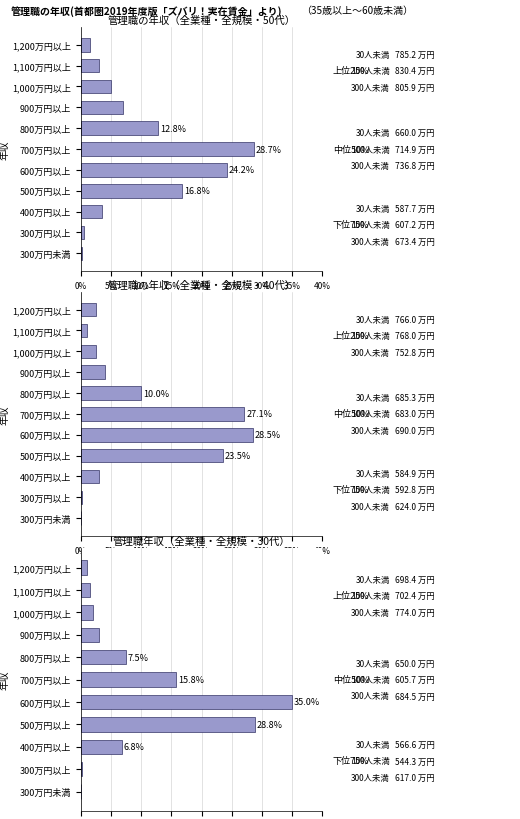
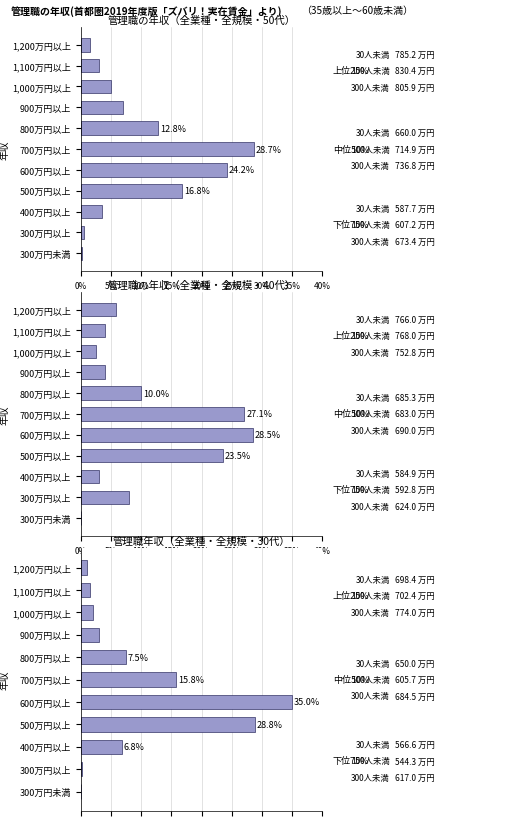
管理職の年収（全業種・全規模・40代）/1,200万円以上: 2.5% -> 5.8%
管理職の年収（全業種・全規模・40代）/1,100万円以上: 1.0% -> 4.0%
管理職の年収（全業種・全規模・40代）/300万円以上: 0.3% -> 8.0%
